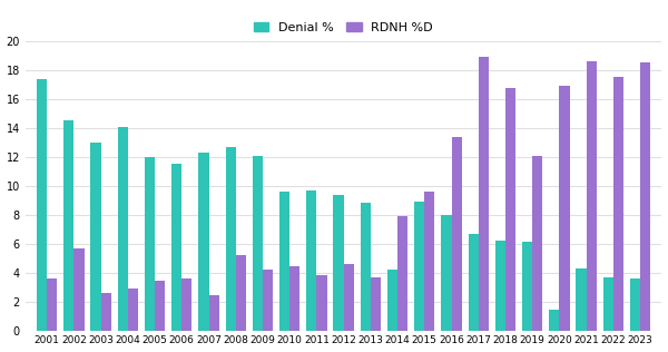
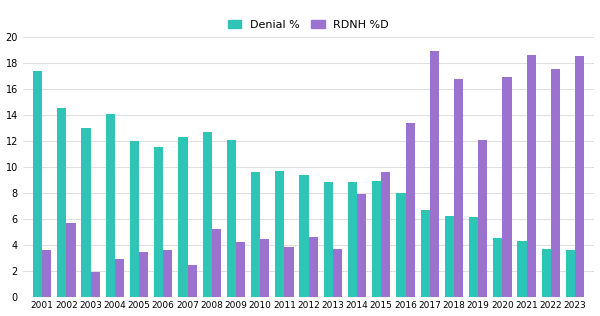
RDNH %D/2003: 2.6 -> 1.9
Denial %/2014: 4.2 -> 8.8
Denial %/2020: 1.4 -> 4.5
